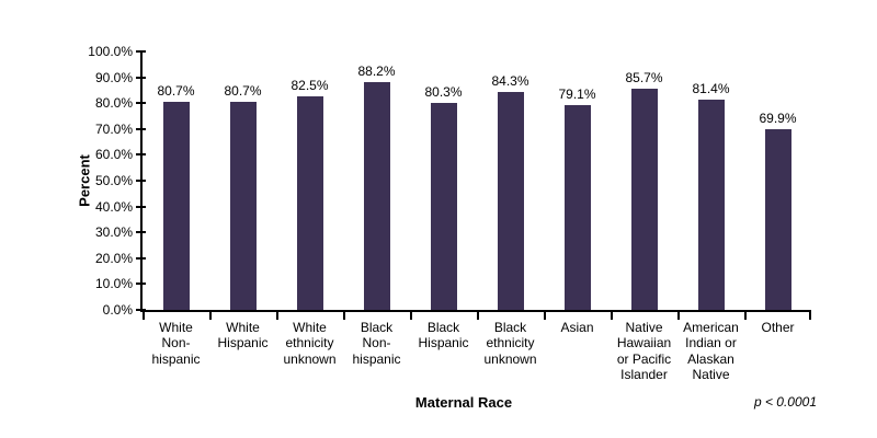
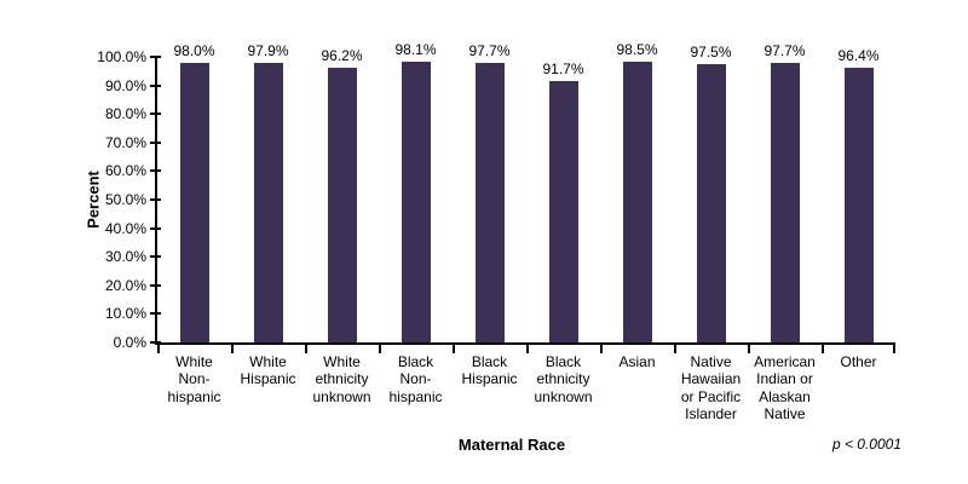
White Non- hispanic: 80.7% -> 98.0%
White Hispanic: 80.7% -> 97.9%
White ethnicity unknown: 82.5% -> 96.2%
Black Non- hispanic: 88.2% -> 98.1%
Black Hispanic: 80.3% -> 97.7%
Black ethnicity unknown: 84.3% -> 91.7%
Asian: 79.1% -> 98.5%
Native Hawaiian or Pacific Islander: 85.7% -> 97.5%
American Indian or Alaskan Native: 81.4% -> 97.7%
Other: 69.9% -> 96.4%
